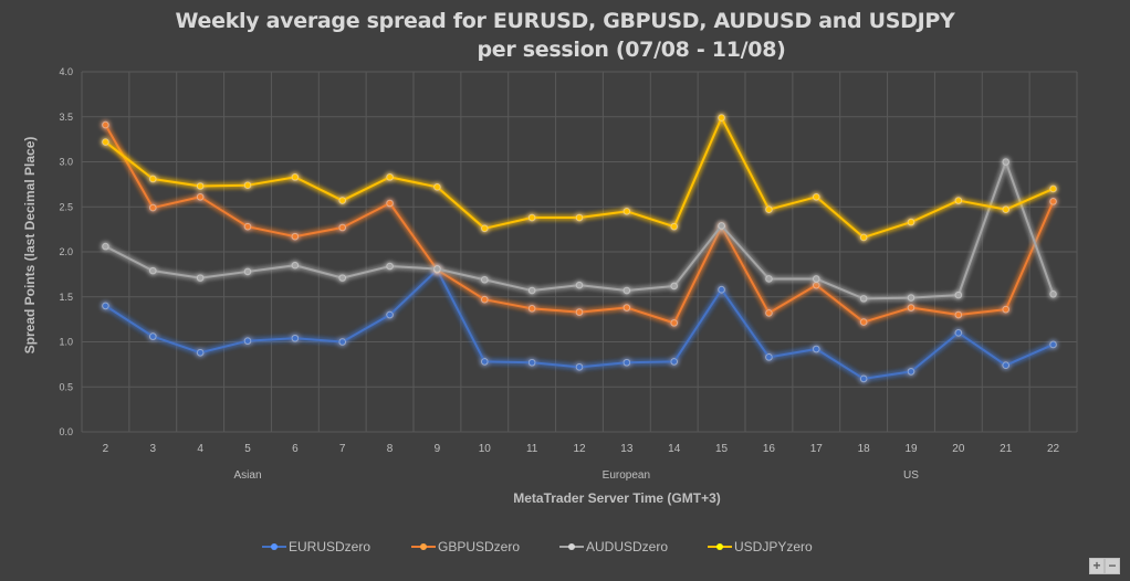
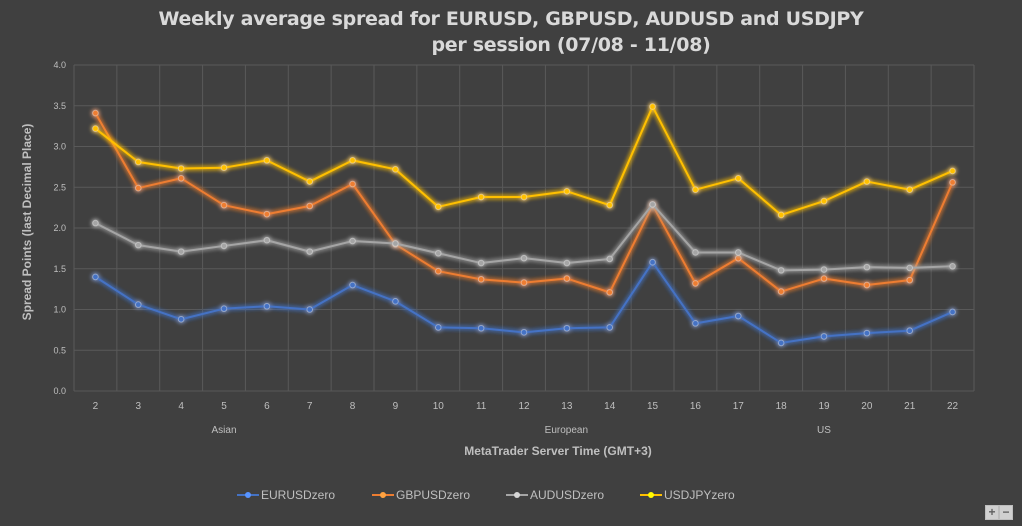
EURUSDzero/9: 1.8 -> 1.1
EURUSDzero/20: 1.1 -> 0.7
AUDUSDzero/21: 3.0 -> 1.5
